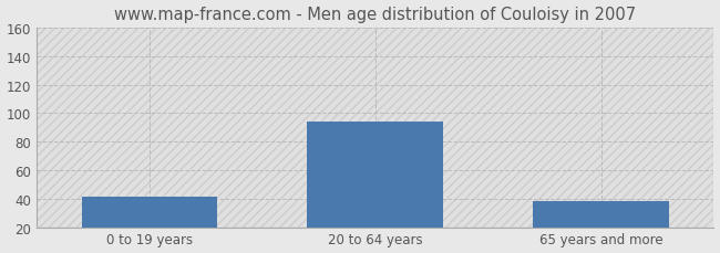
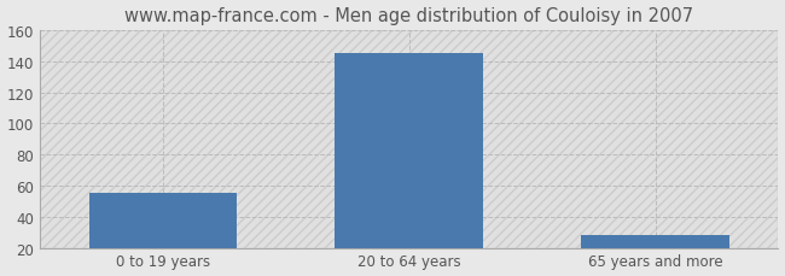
0 to 19 years: 41 -> 55
20 to 64 years: 94 -> 145
65 years and more: 38 -> 28
